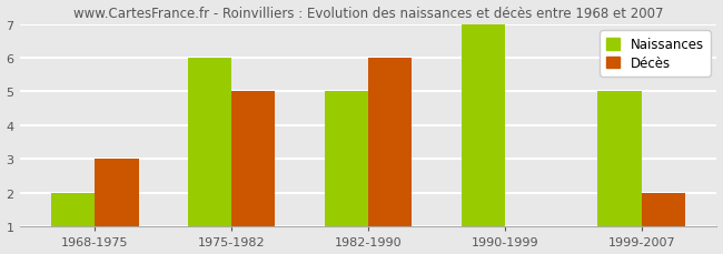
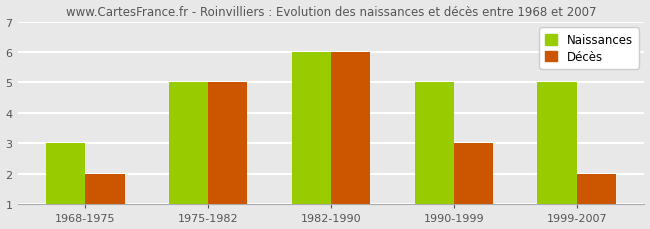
Naissances/1968-1975: 2 -> 3
Décès/1968-1975: 3 -> 2
Naissances/1975-1982: 6 -> 5
Naissances/1982-1990: 5 -> 6
Naissances/1990-1999: 7 -> 5
Décès/1990-1999: 1 -> 3
